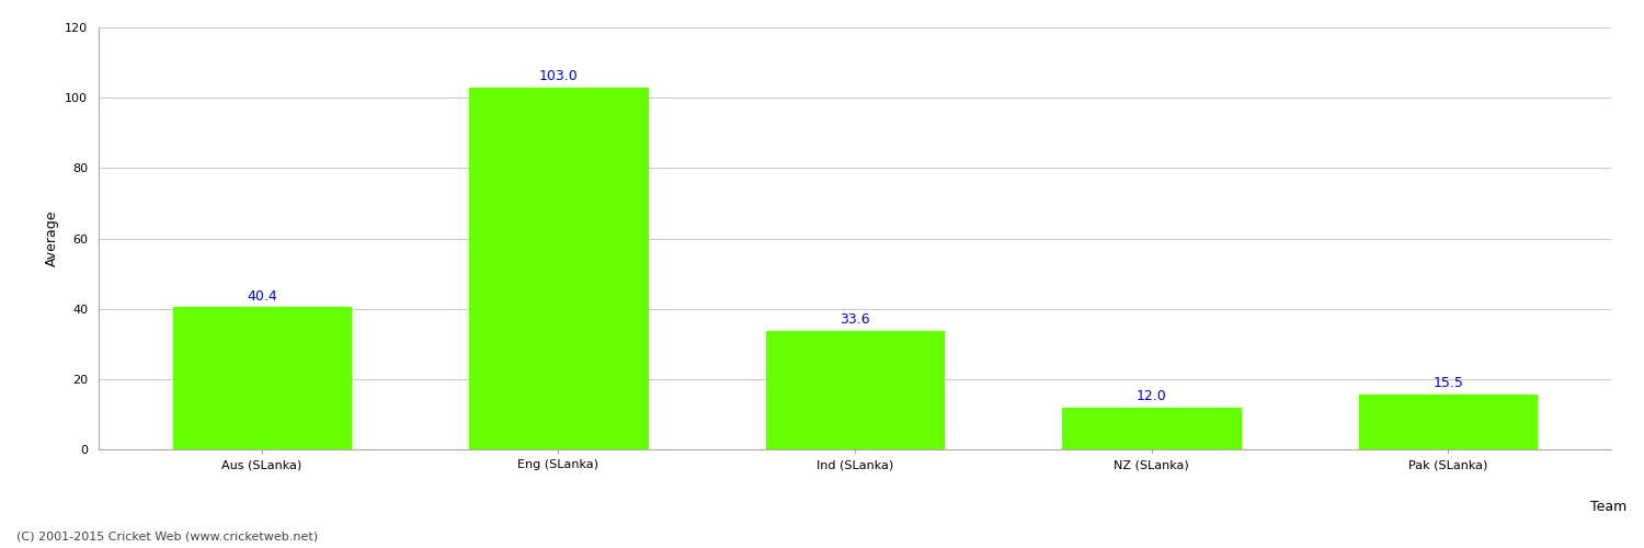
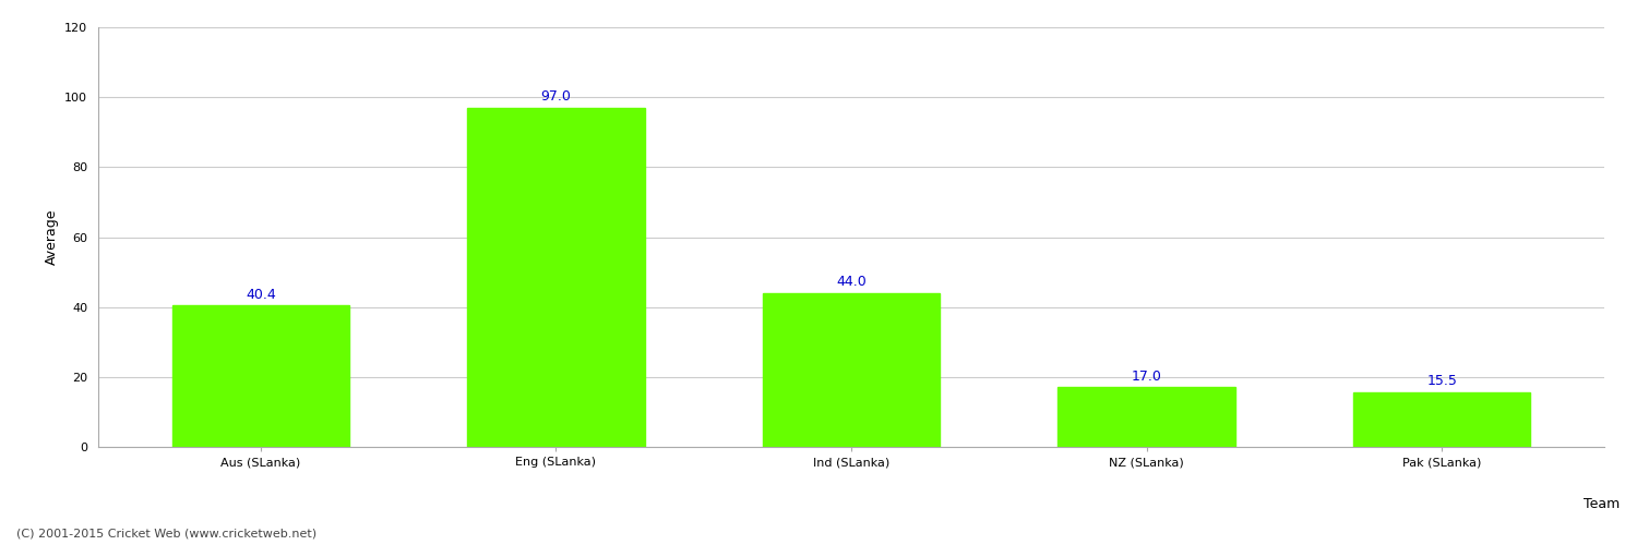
Eng (SLanka): 103.0 -> 97.0
Ind (SLanka): 33.6 -> 44.0
NZ (SLanka): 12.0 -> 17.0
